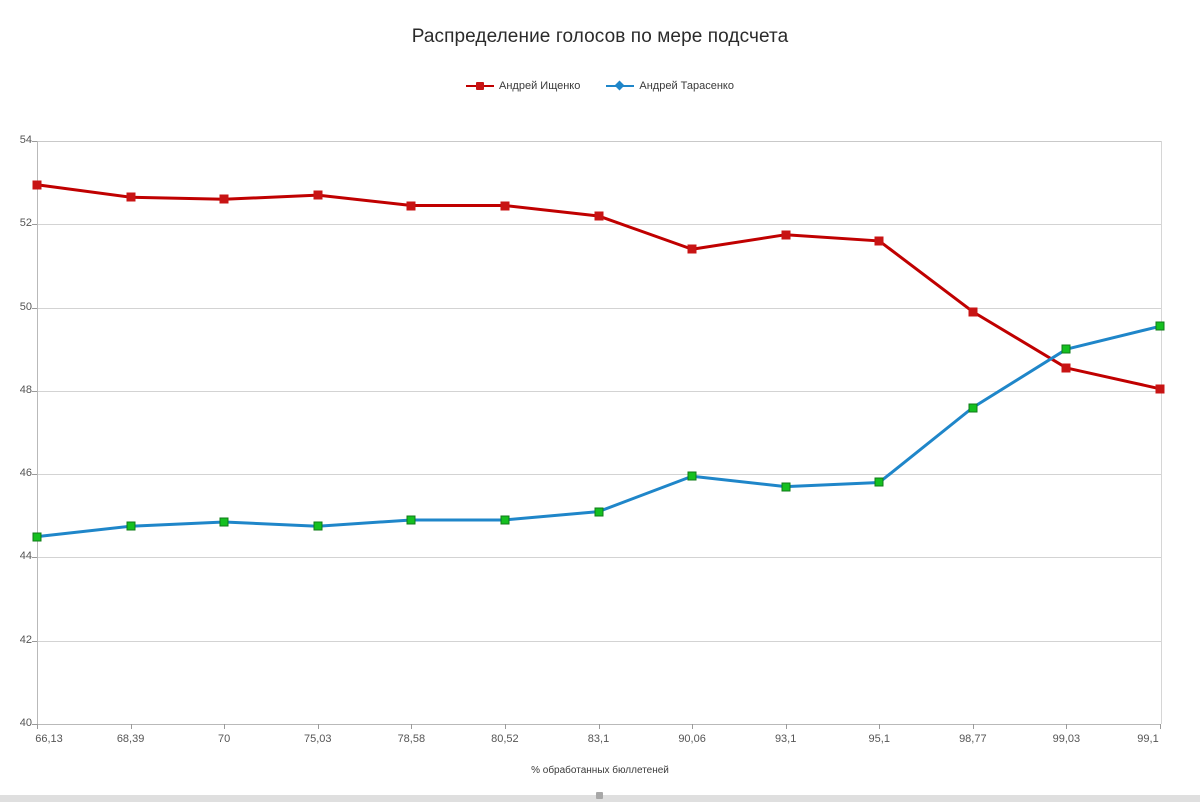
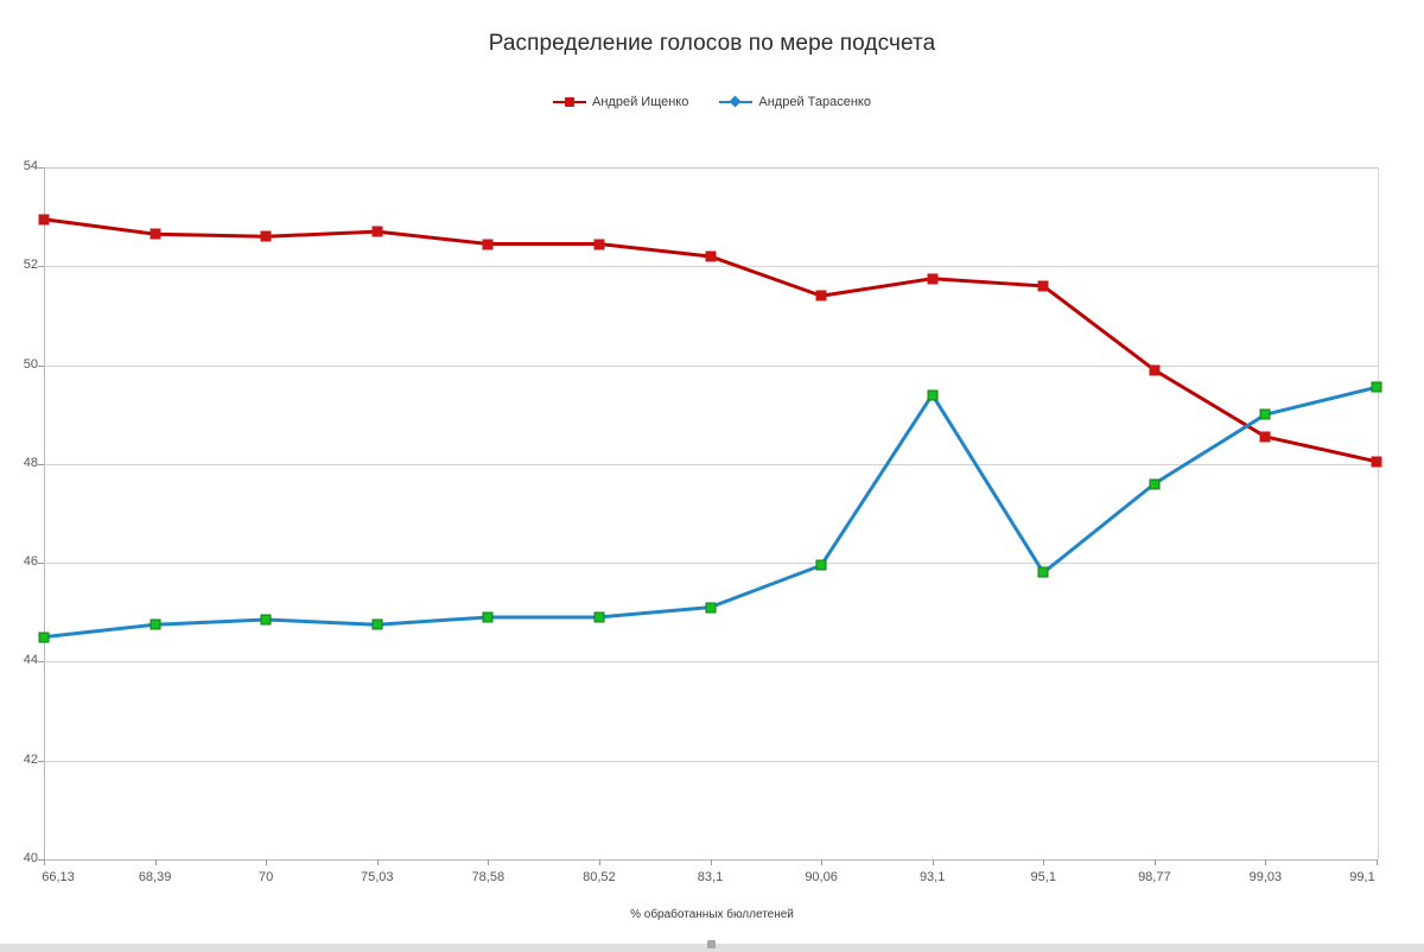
Андрей Тарасенко/93,1: 45.7 -> 49.4
